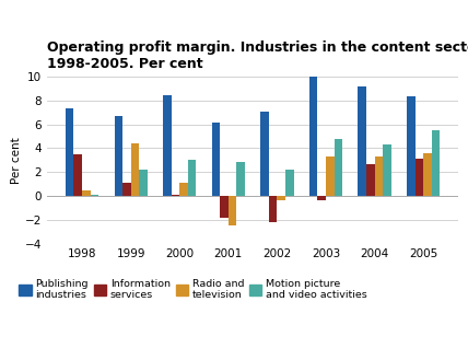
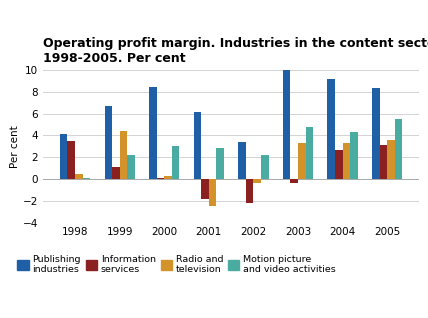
Publishing industries/1998: 7.3 -> 4.1
Radio and television/2000: 1.1 -> 0.3
Publishing industries/2002: 7.1 -> 3.4
